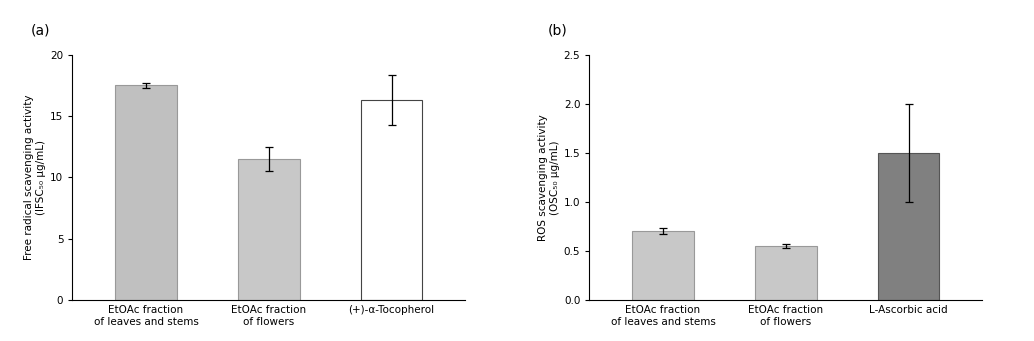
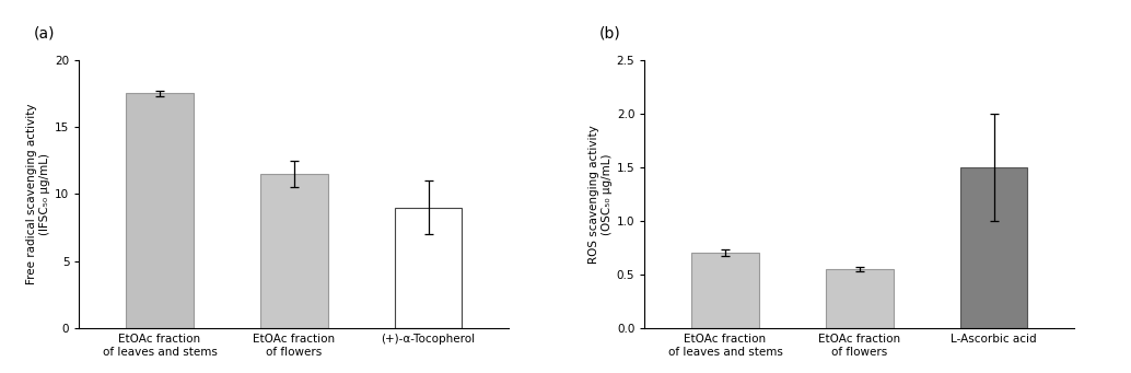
(+)-α-Tocopherol: 16.3 -> 9.0
